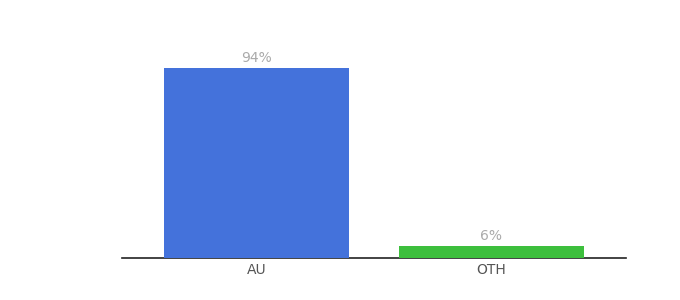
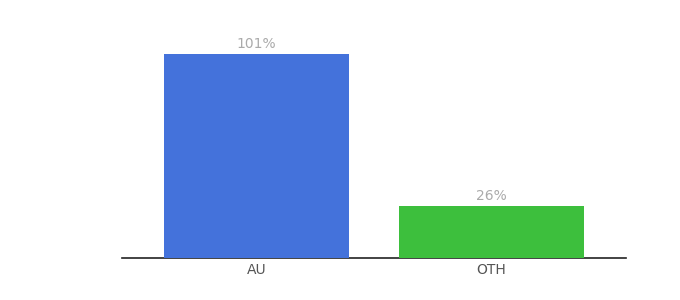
AU: 94% -> 101%
OTH: 6% -> 26%
